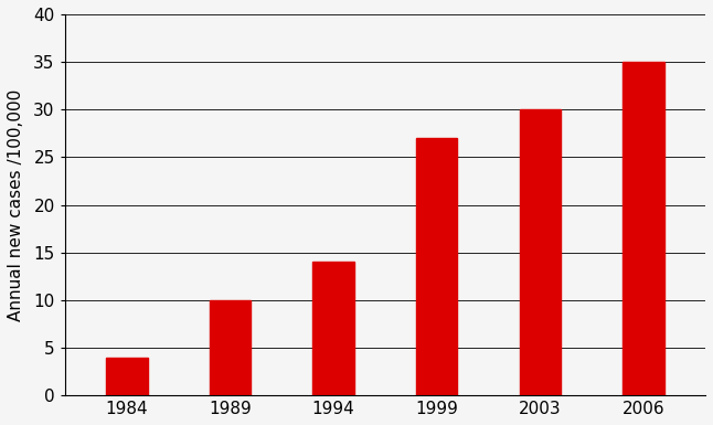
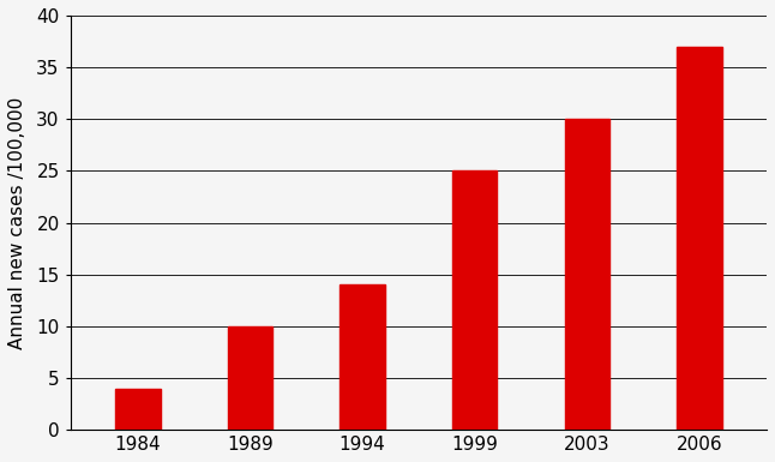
1999: 27 -> 25
2006: 35 -> 37
